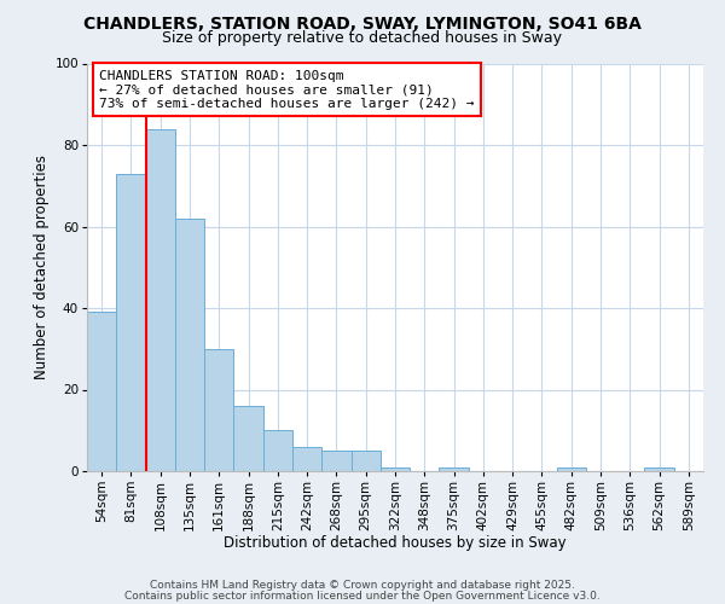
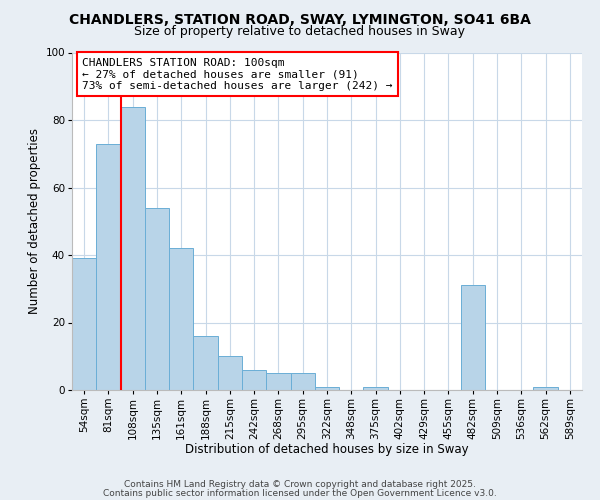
135sqm: 62 -> 54
161sqm: 30 -> 42
482sqm: 1 -> 31
